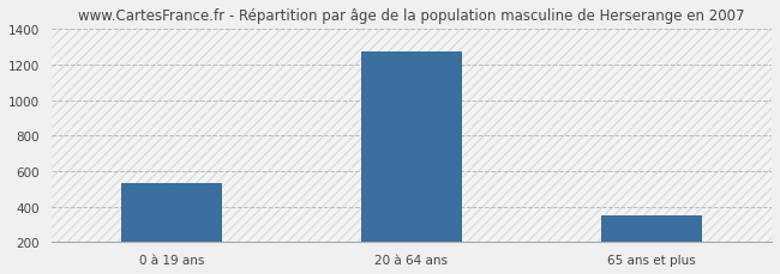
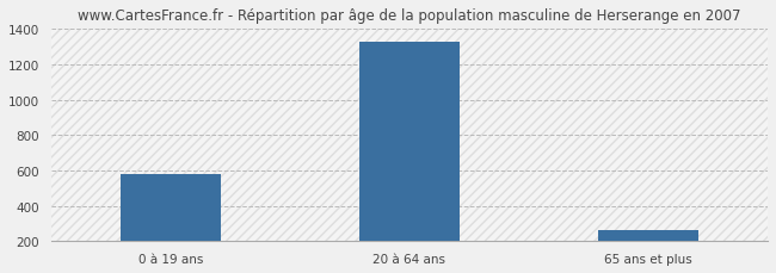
0 à 19 ans: 530 -> 580
20 à 64 ans: 1280 -> 1330
65 ans et plus: 350 -> 260
